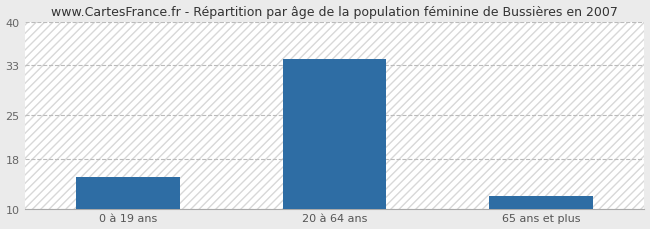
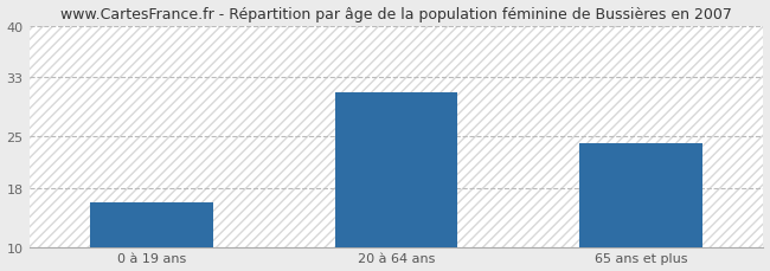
0 à 19 ans: 15 -> 16
20 à 64 ans: 34 -> 31
65 ans et plus: 12 -> 24
